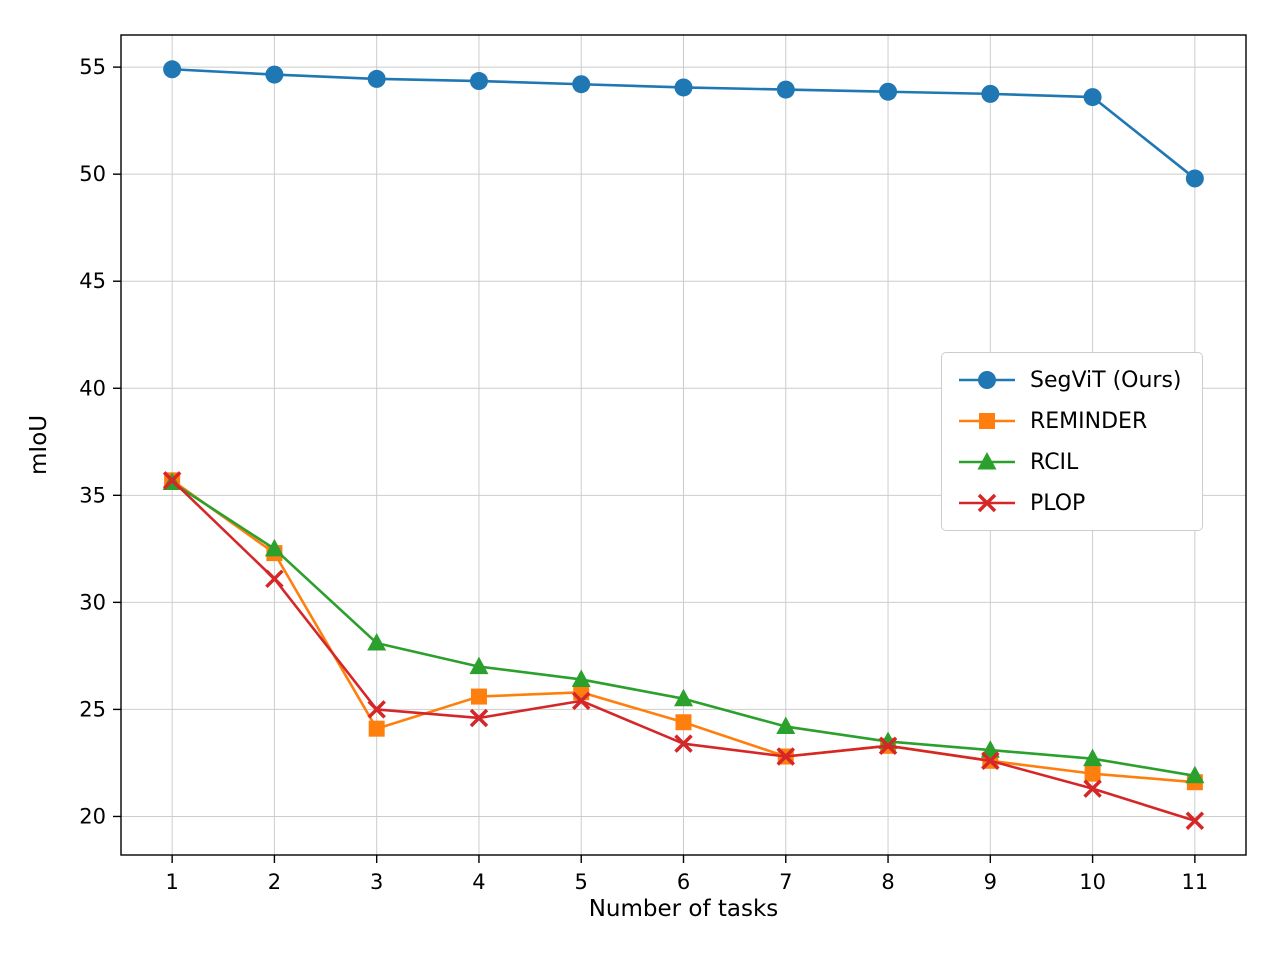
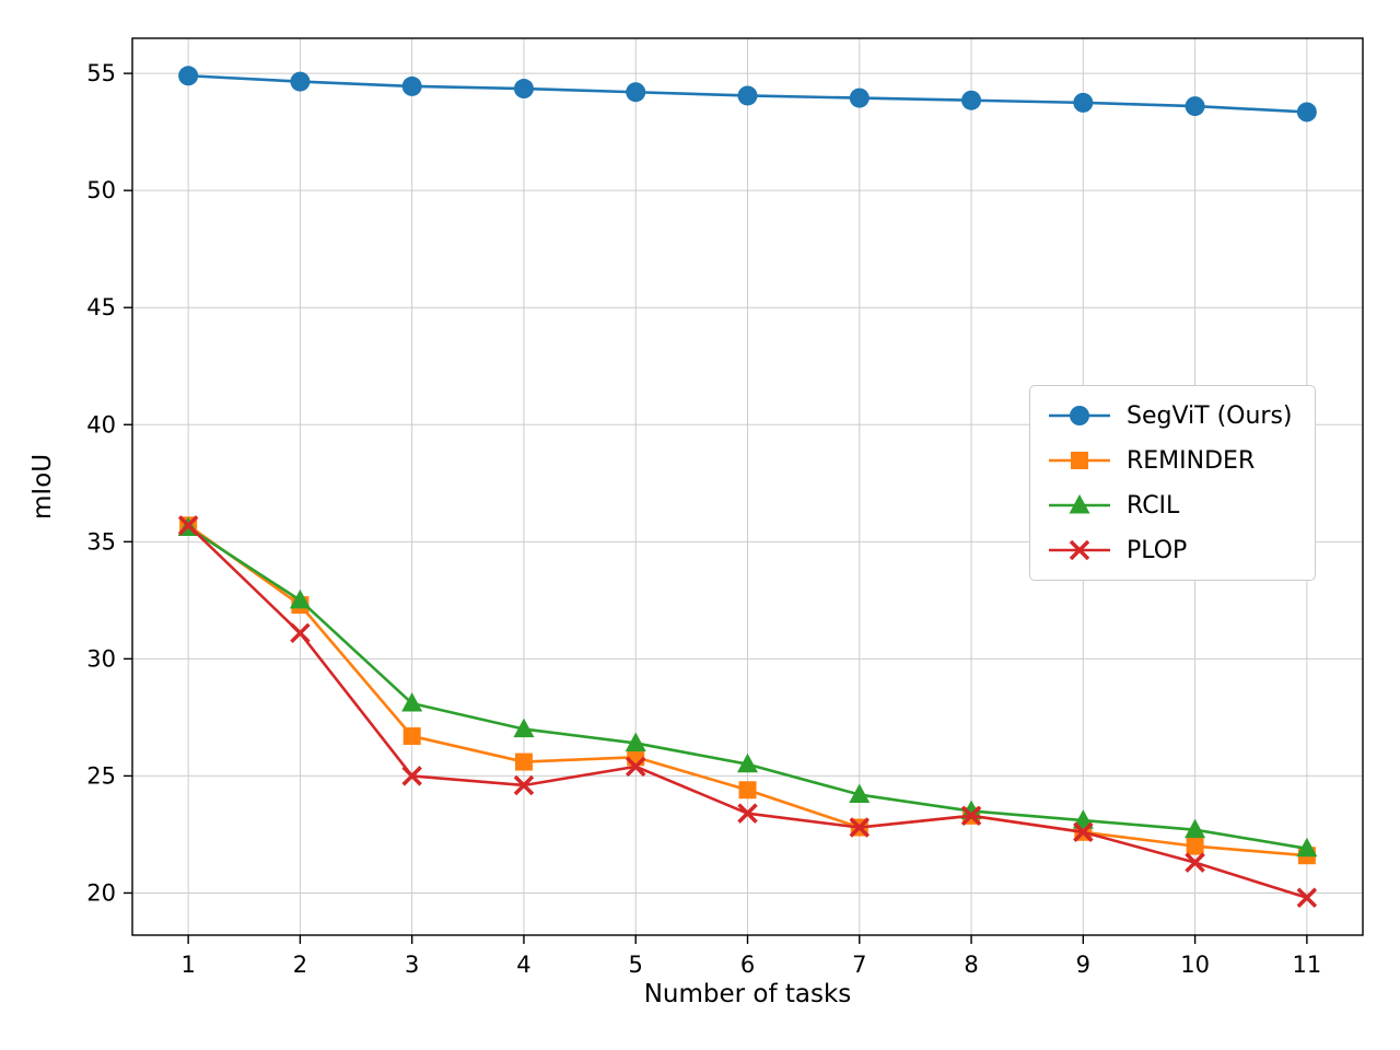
REMINDER/3: 24.1 -> 26.7
SegViT (Ours)/11: 49.8 -> 53.4
